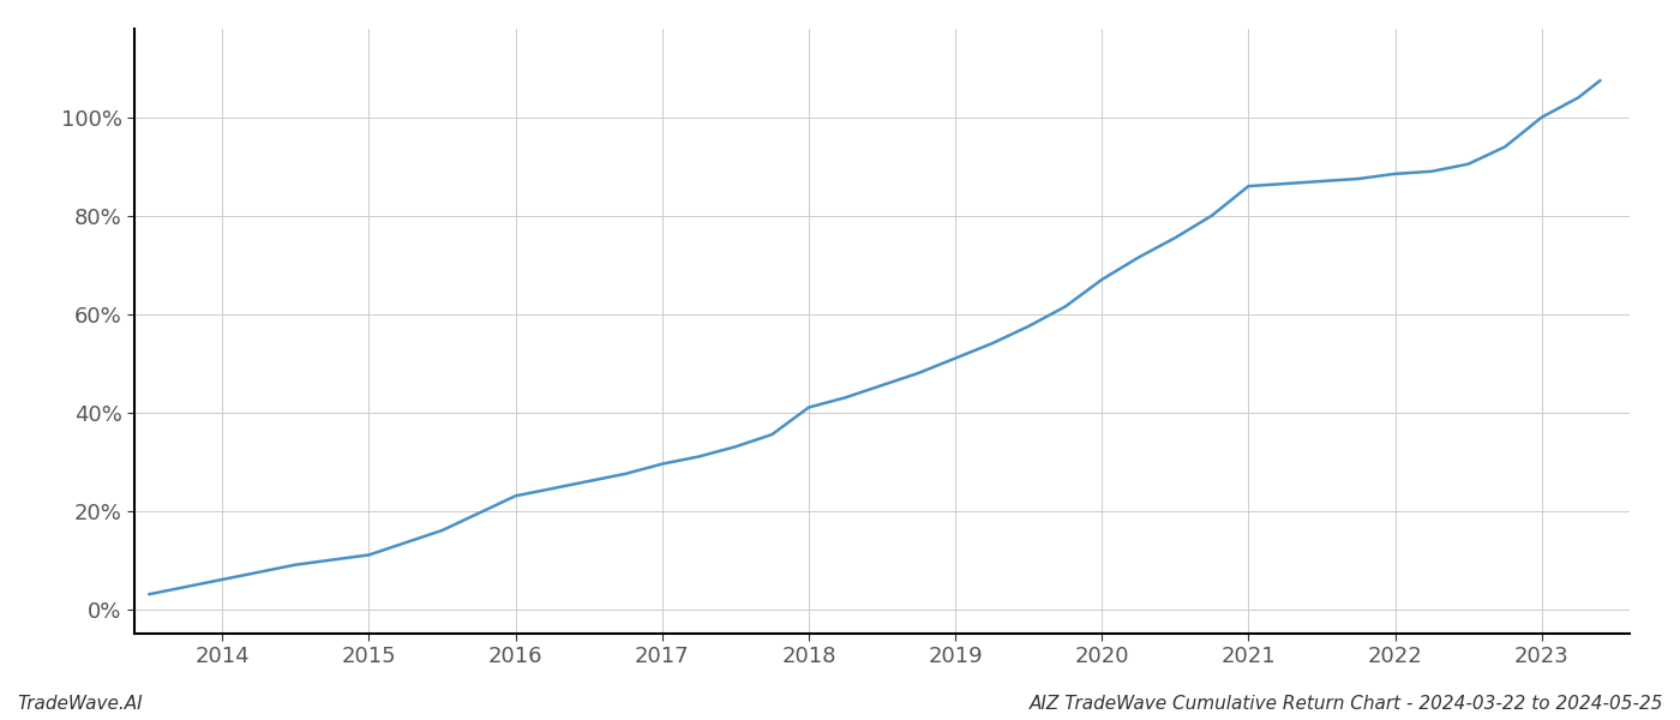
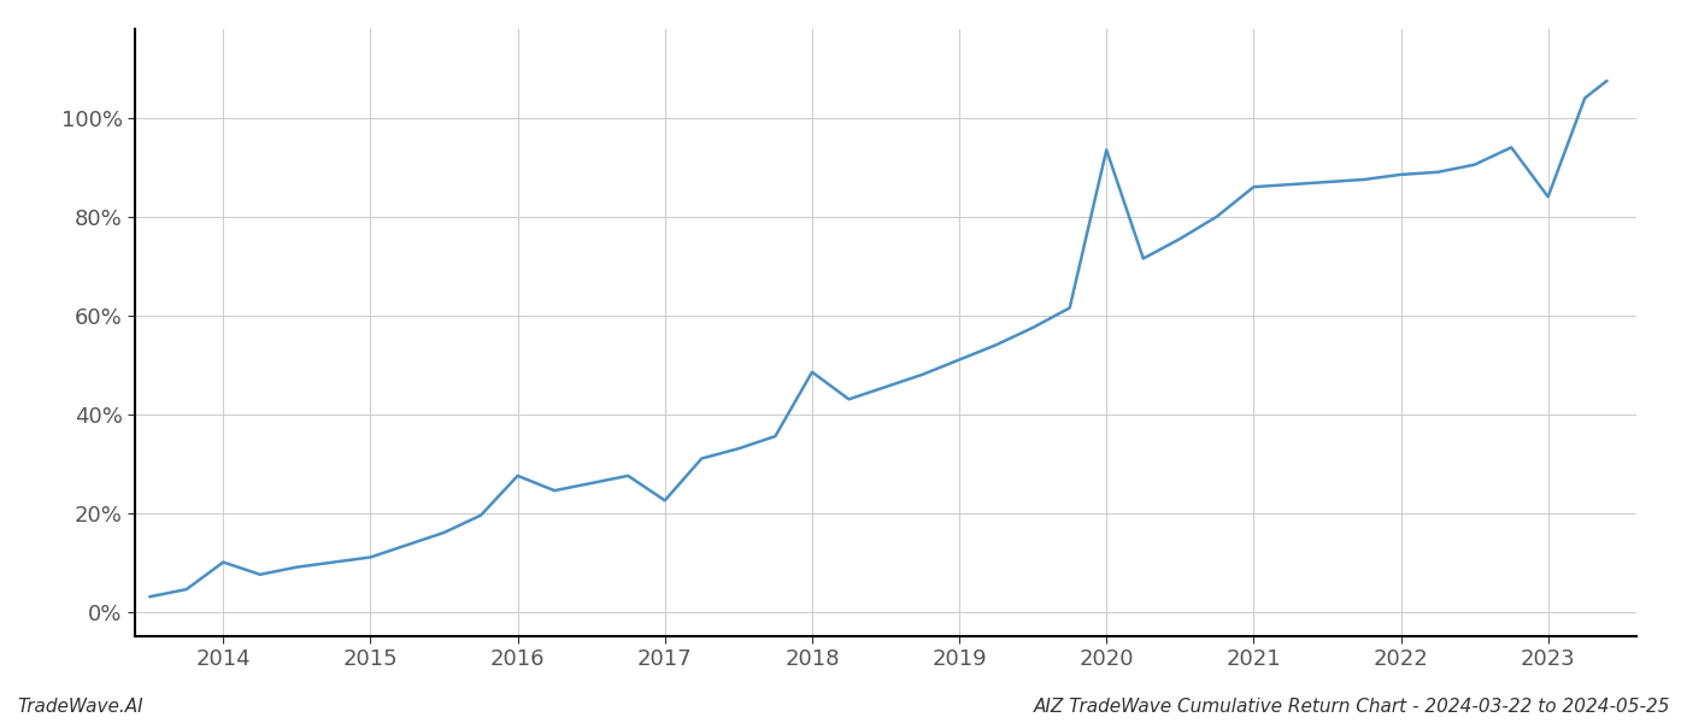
2014: 6.0% -> 10.0%
2016: 23.0% -> 27.5%
2017: 29.5% -> 22.5%
2018: 41.0% -> 48.5%
2020: 67.0% -> 93.5%
2023: 100.0% -> 84.0%
